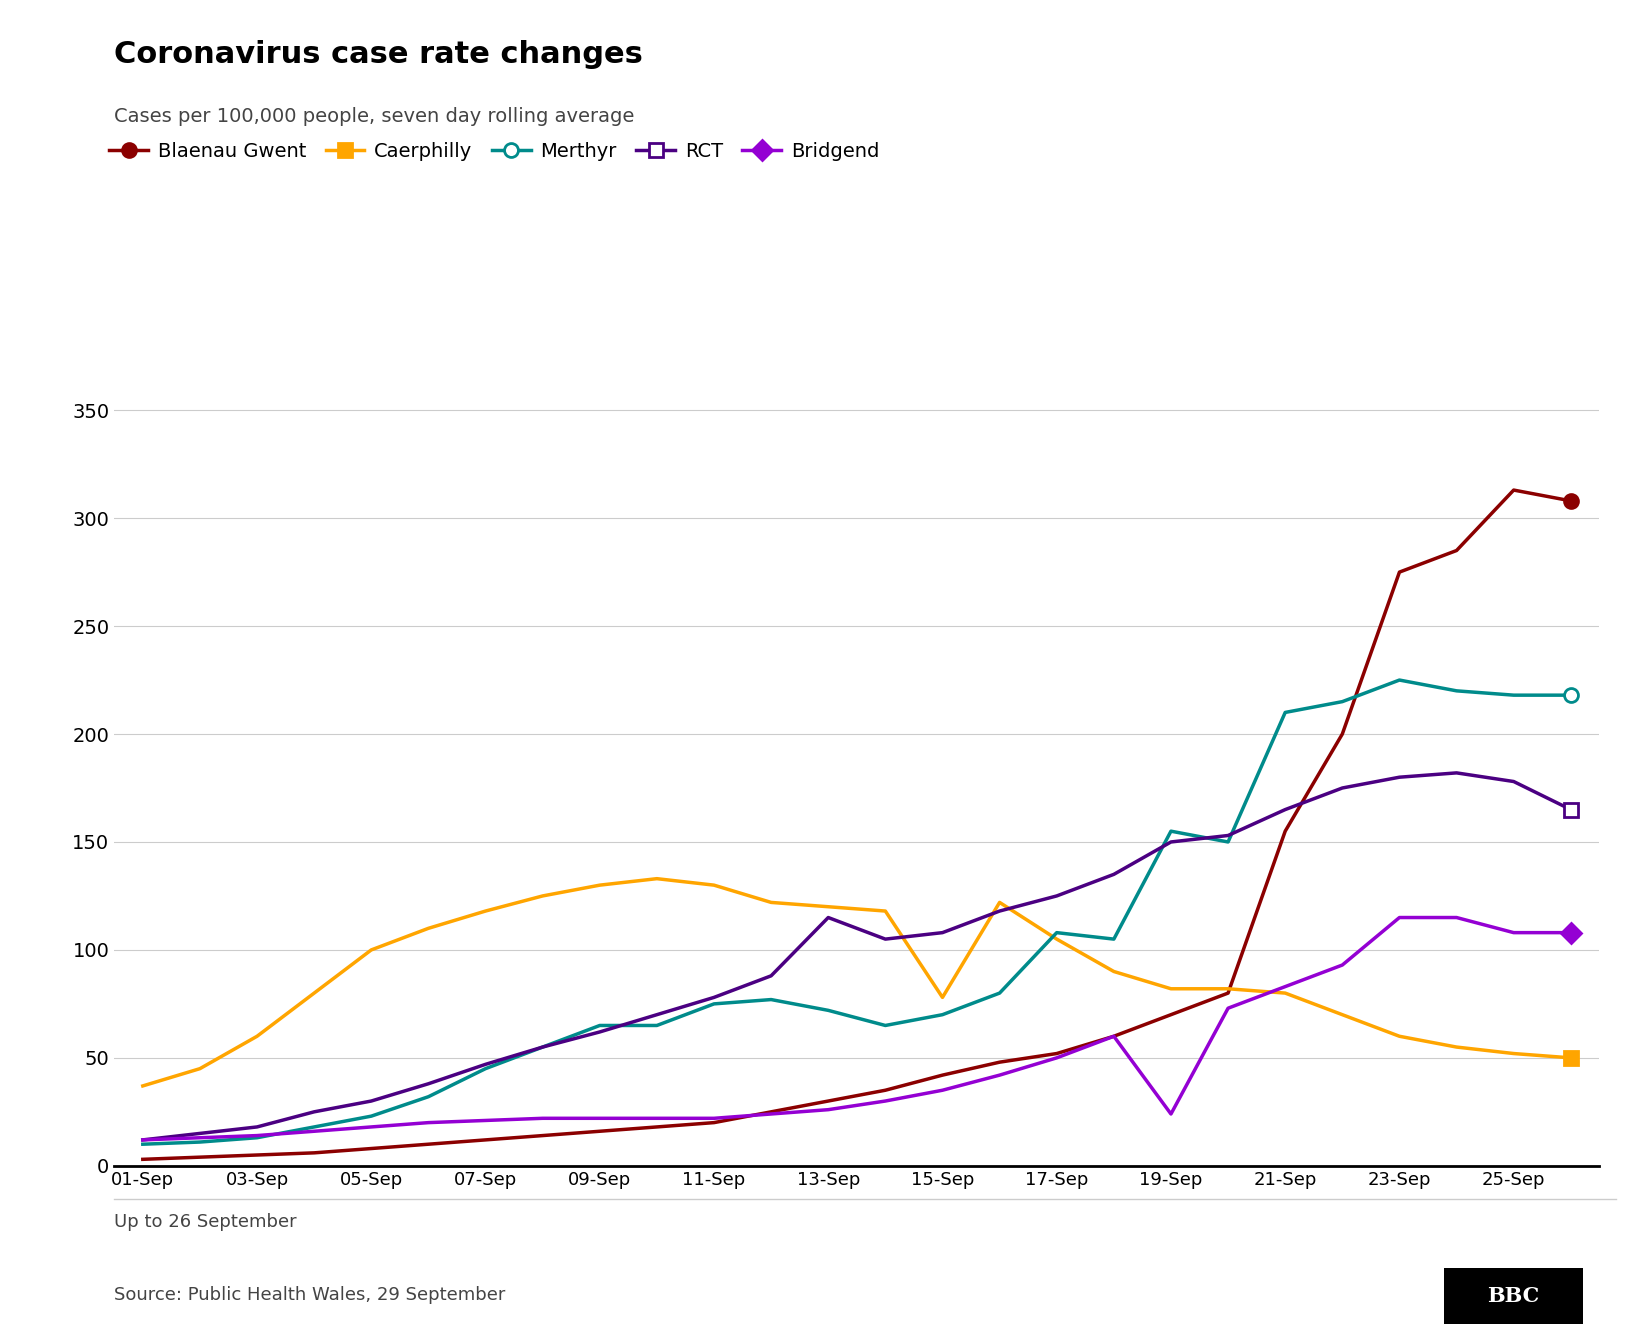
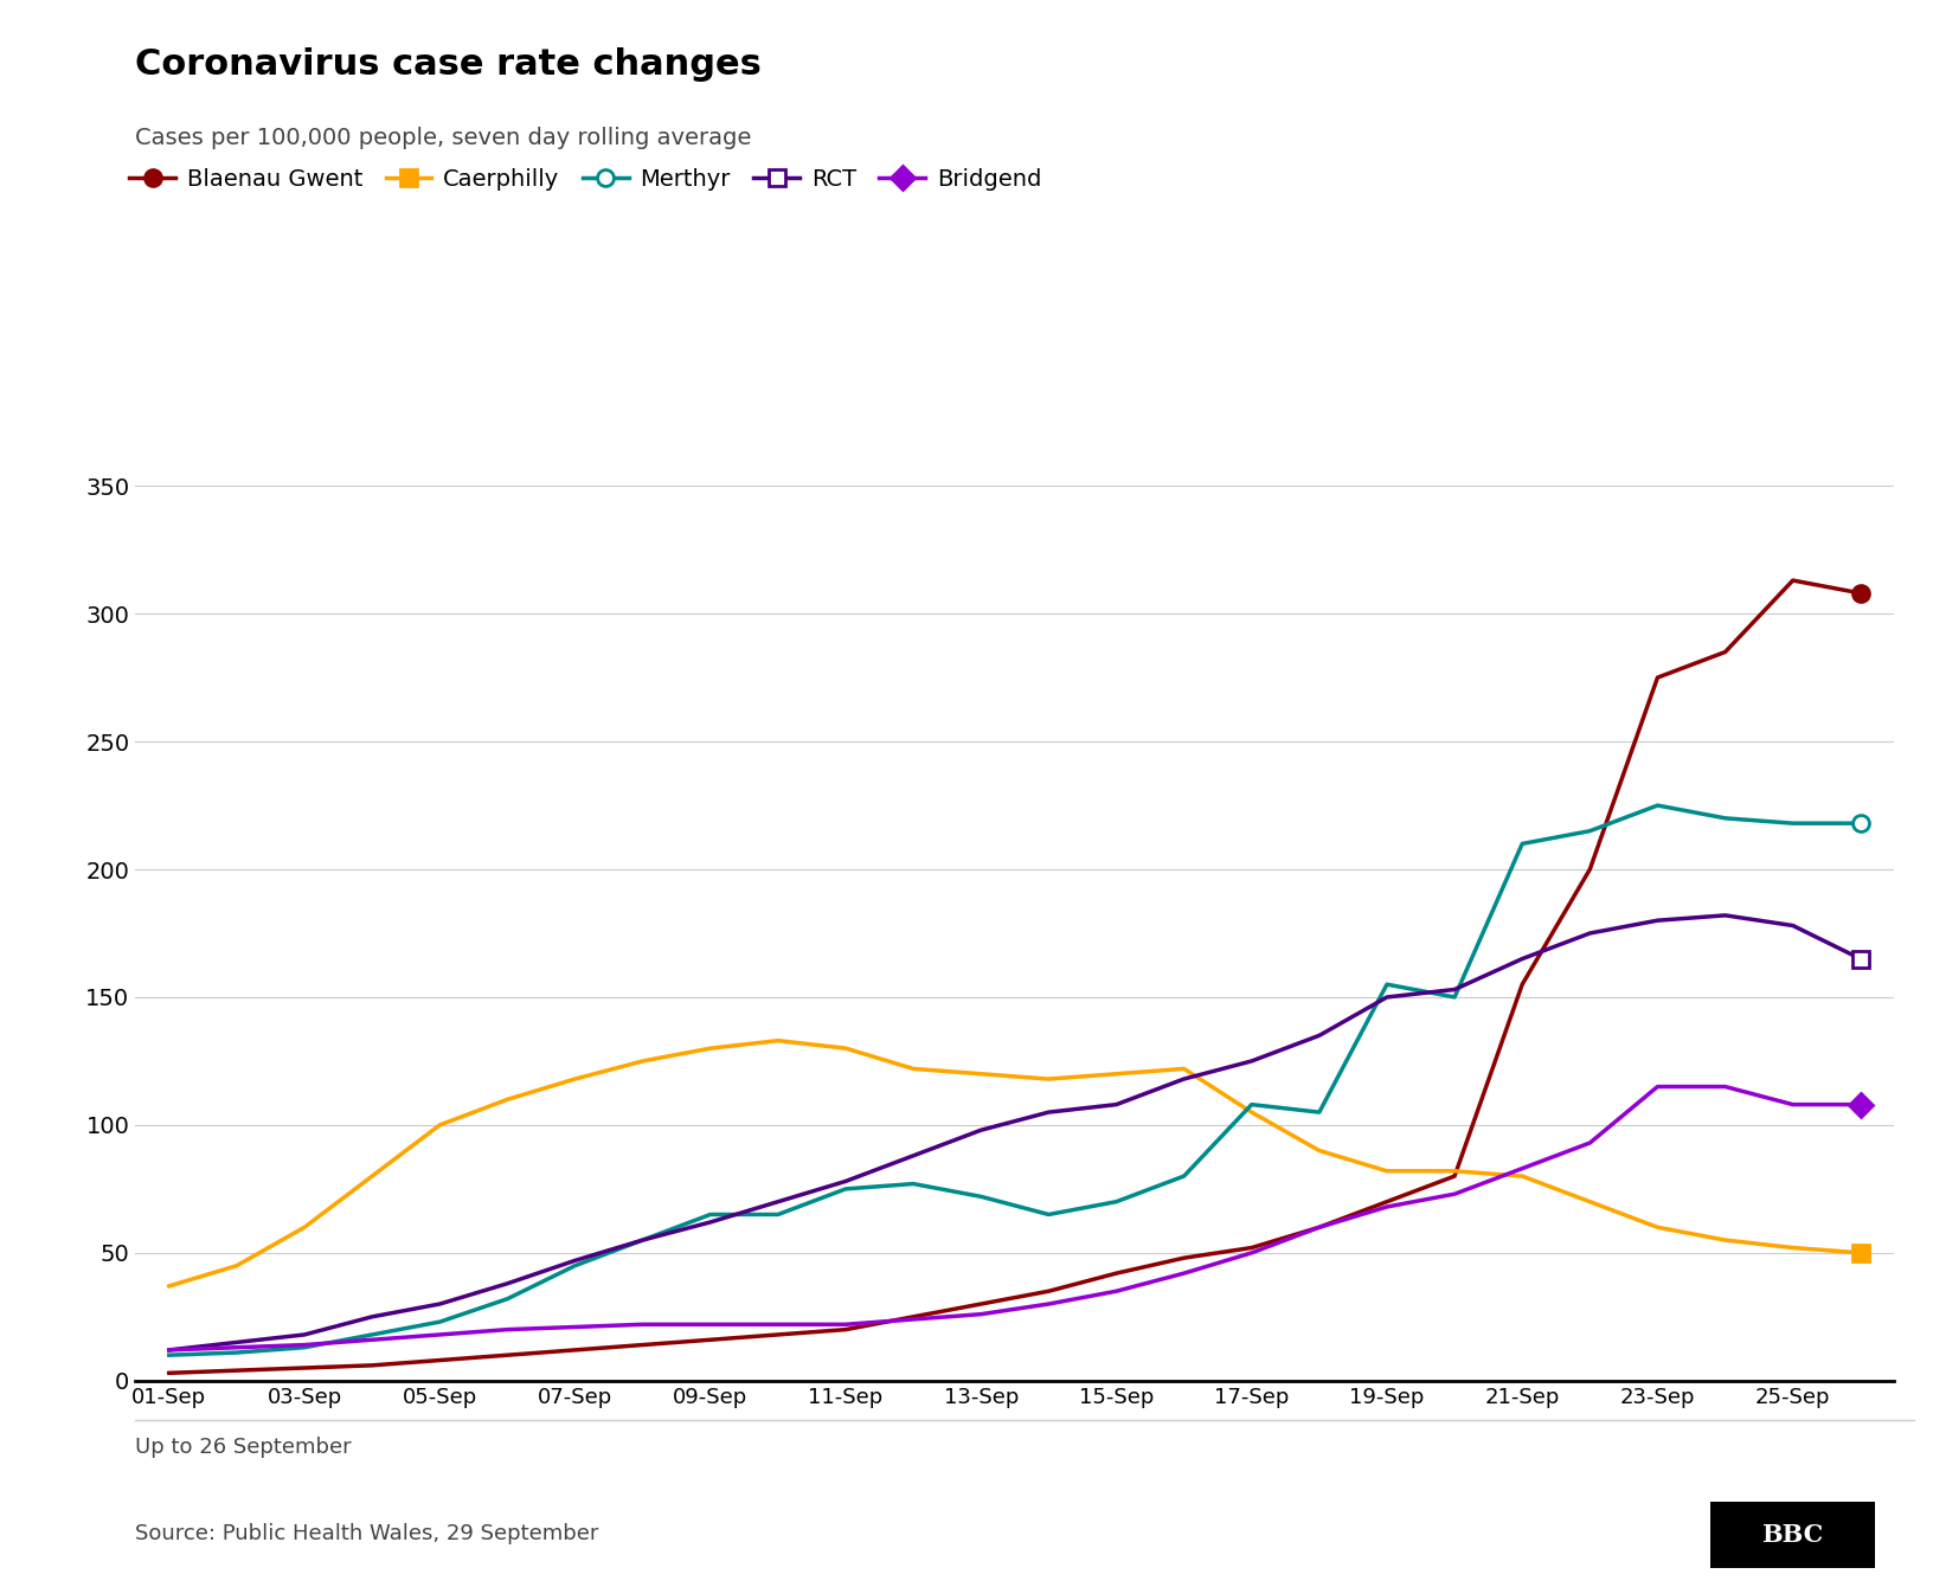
RCT/13-Sep: 115 -> 98
Caerphilly/15-Sep: 78 -> 120
Bridgend/19-Sep: 24 -> 68
